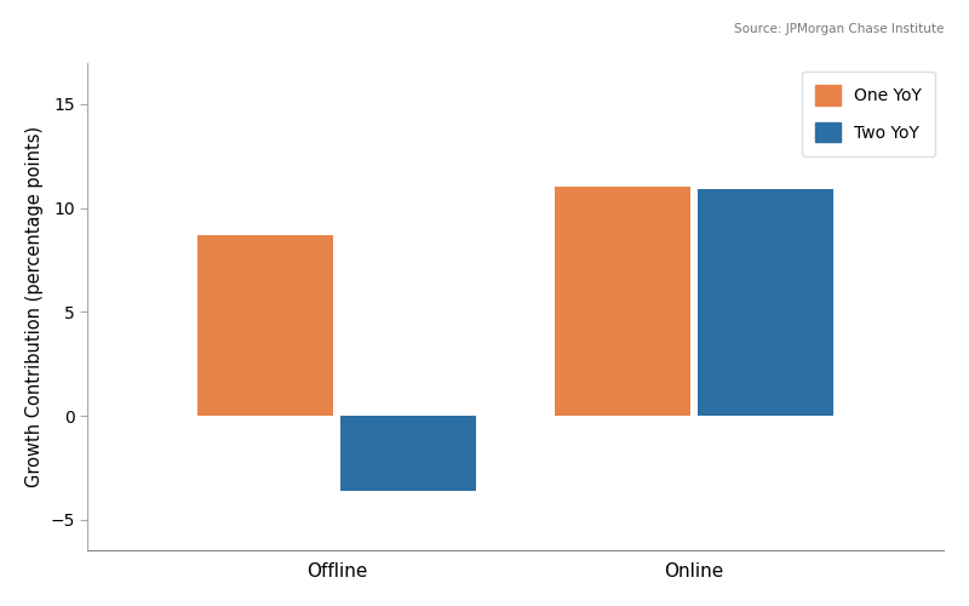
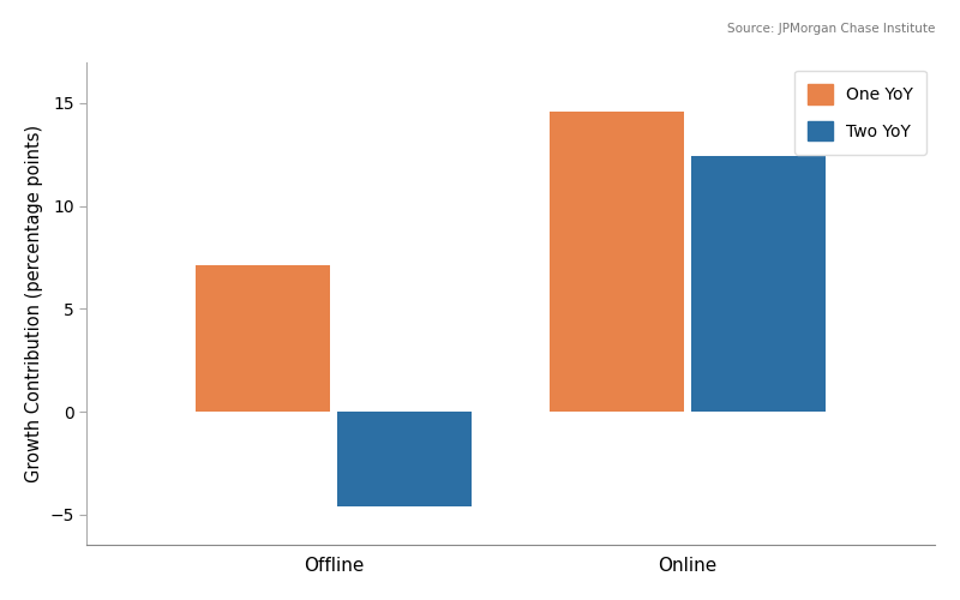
One YoY/Offline: 8.7 -> 7.1
Two YoY/Offline: -3.6 -> -4.6
One YoY/Online: 11.0 -> 14.6
Two YoY/Online: 10.9 -> 12.4
